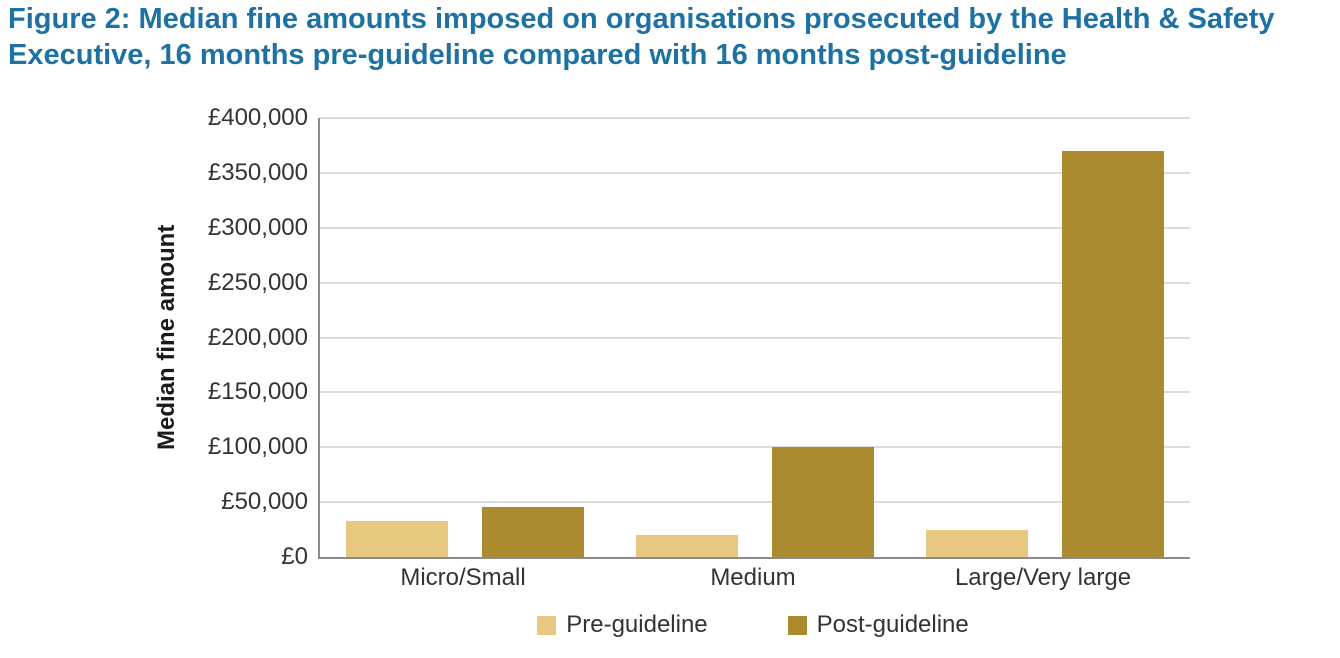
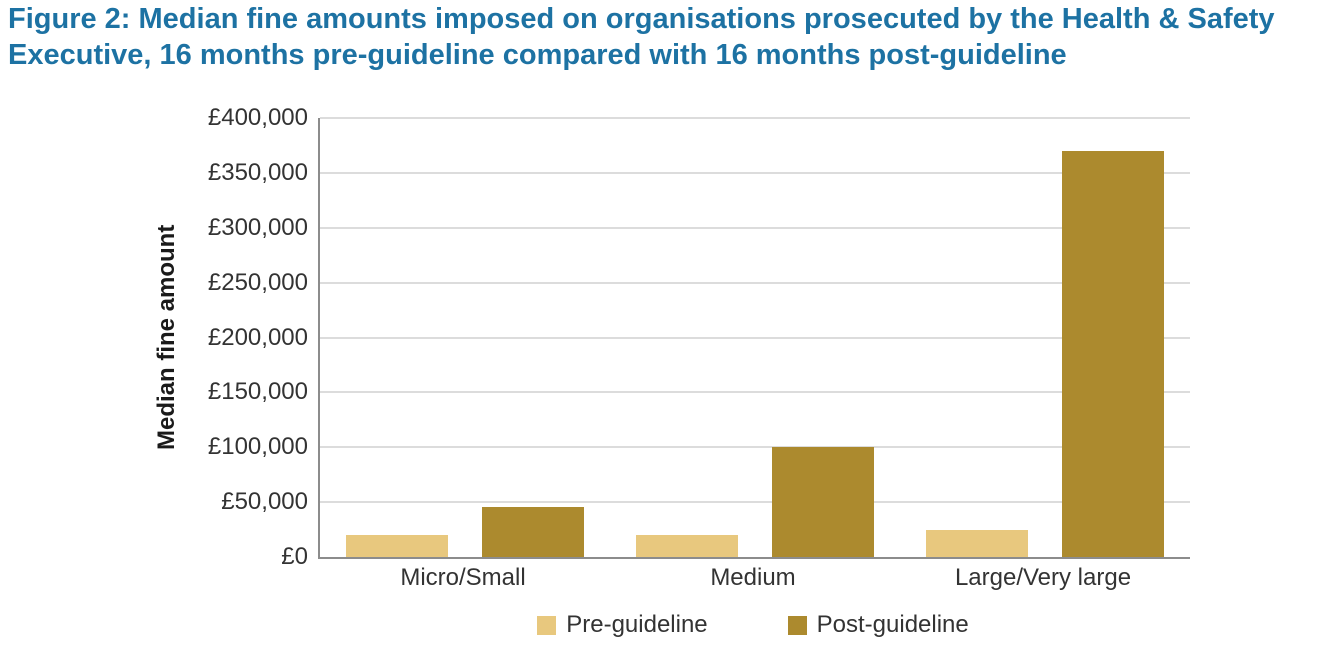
Pre-guideline/Micro/Small: £33000 -> £20000
